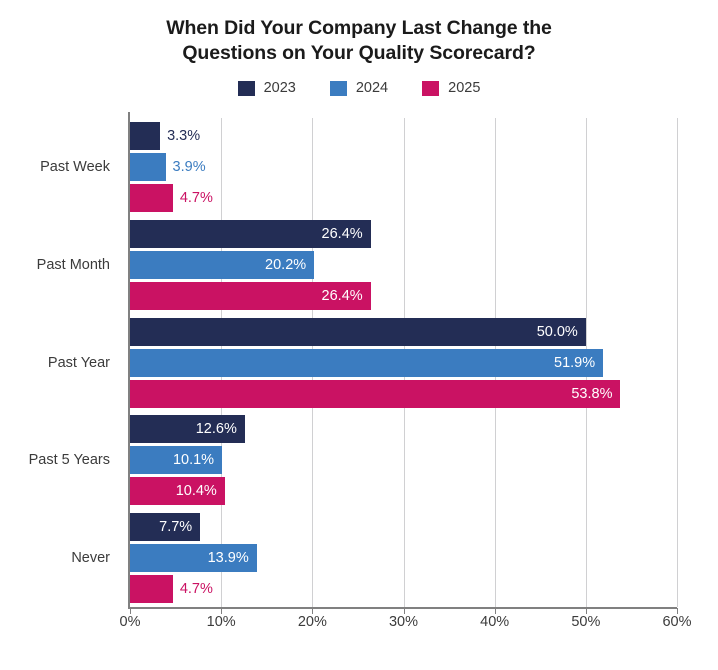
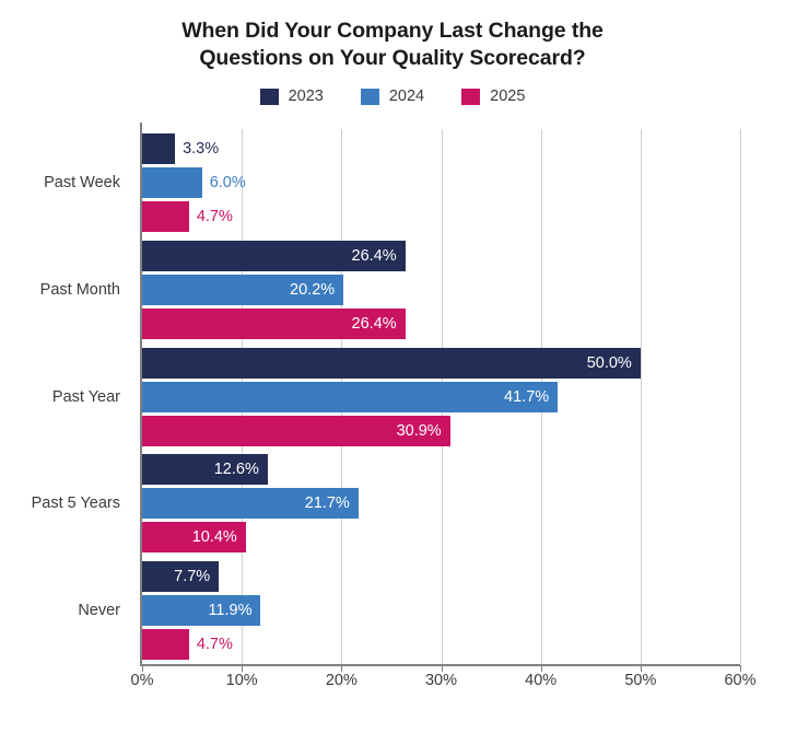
2024/Past Week: 3.9% -> 6.0%
2024/Past Year: 51.9% -> 41.7%
2025/Past Year: 53.8% -> 30.9%
2024/Past 5 Years: 10.1% -> 21.7%
2024/Never: 13.9% -> 11.9%
